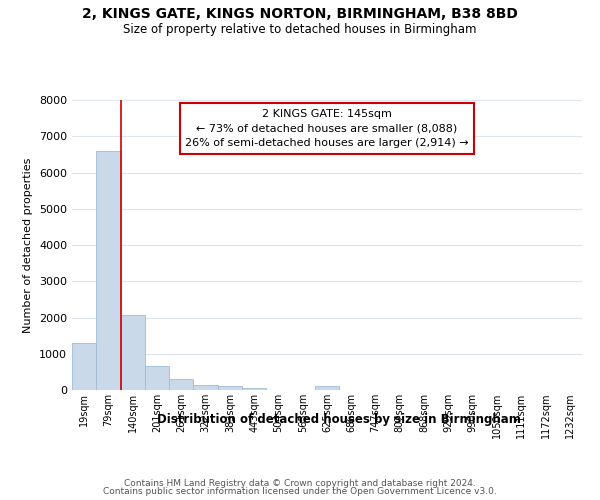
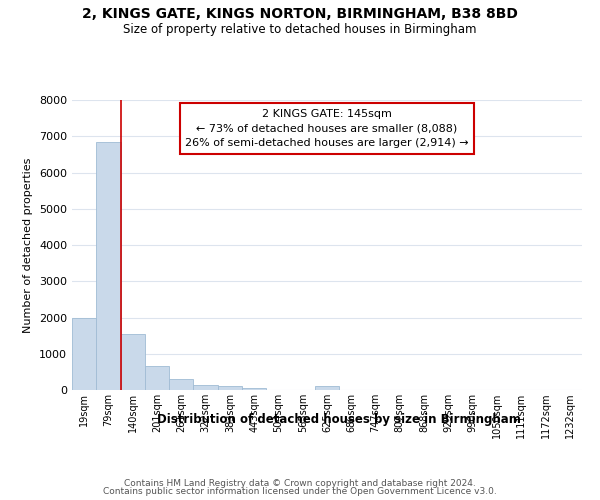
19sqm: 1300 -> 2000
79sqm: 6600 -> 6850
140sqm: 2080 -> 1550
